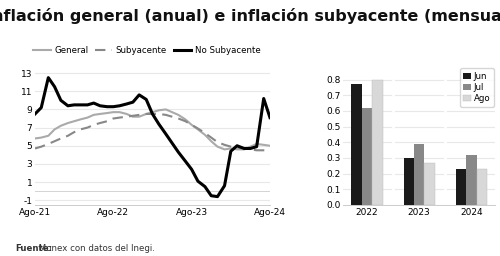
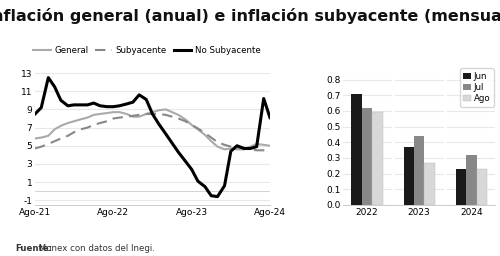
Jun/2022: 0.77 -> 0.71
Ago/2022: 0.80 -> 0.59
Jun/2023: 0.30 -> 0.37
Jul/2023: 0.39 -> 0.44
